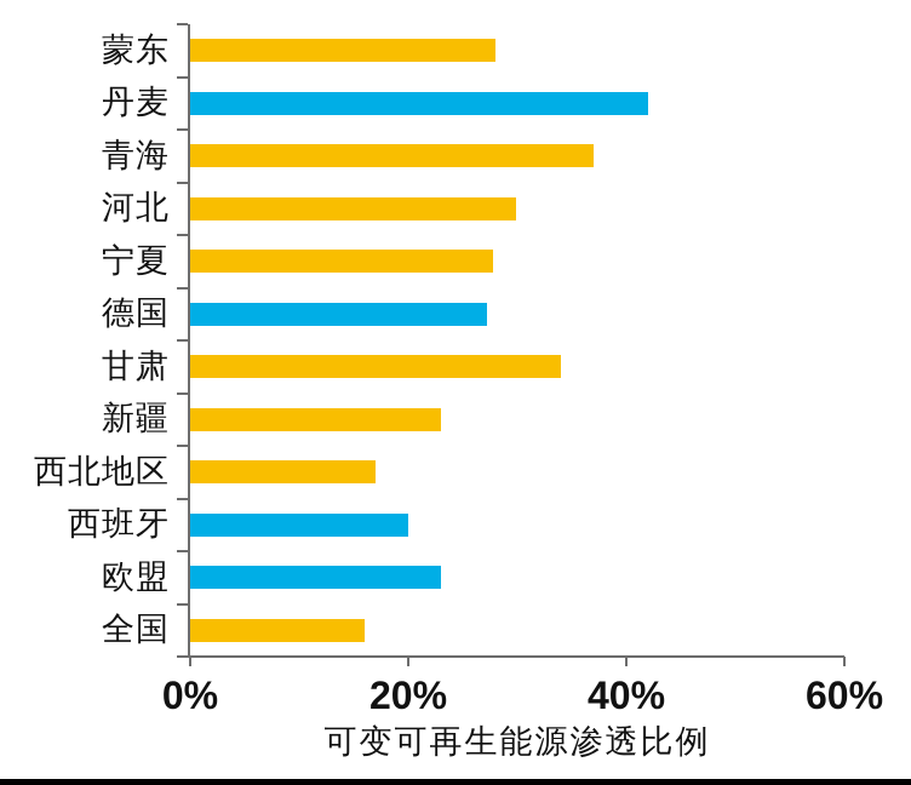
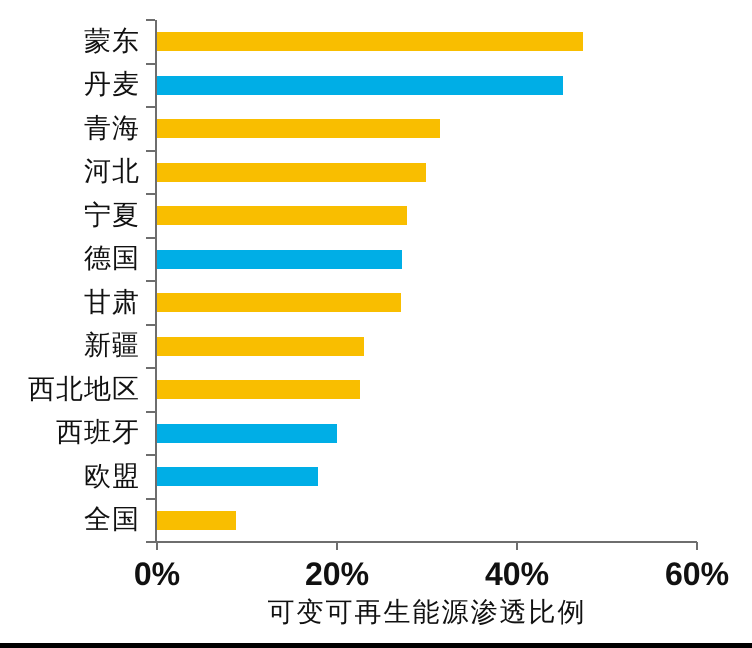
蒙东: 28% -> 47%
丹麦: 42% -> 45%
青海: 37% -> 31%
甘肃: 34% -> 27%
西北地区: 17% -> 23%
欧盟: 23% -> 18%
全国: 16% -> 9%
